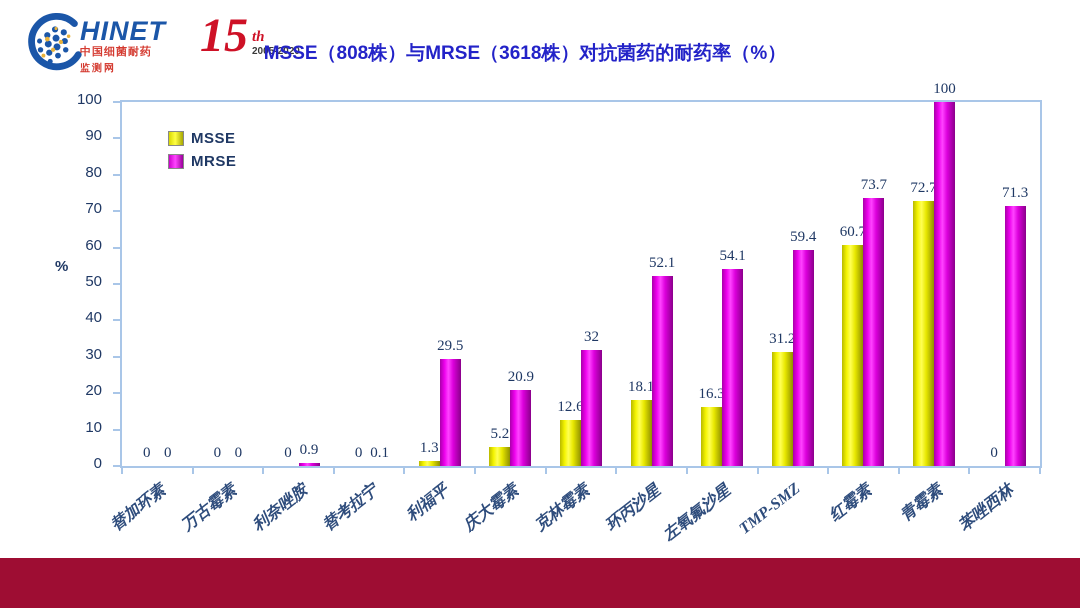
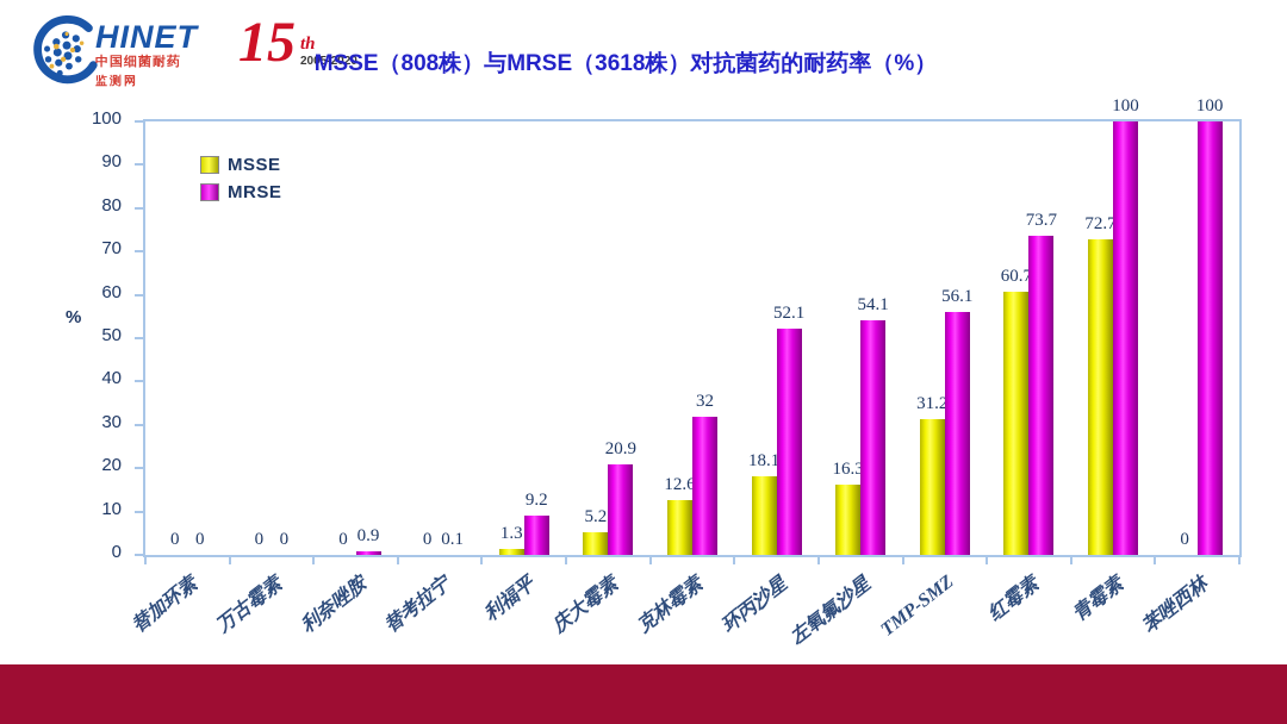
MRSE/利福平: 29.5 -> 9.2
MRSE/TMP-SMZ: 59.4 -> 56.1
MRSE/苯唑西林: 71.3 -> 100
